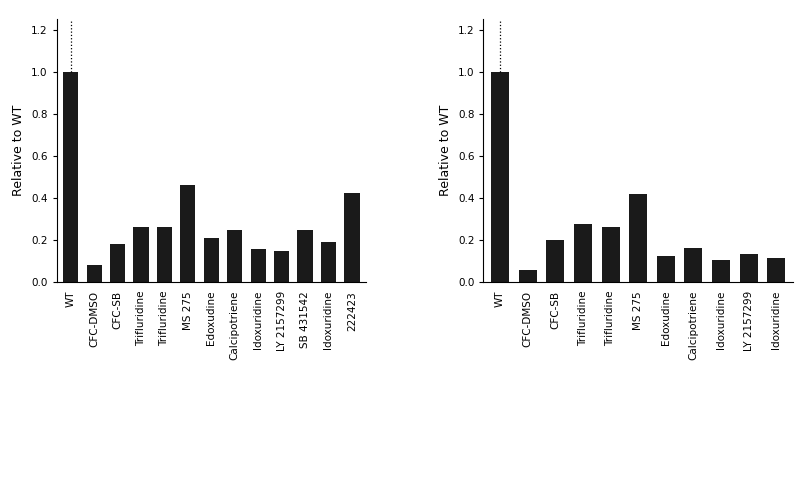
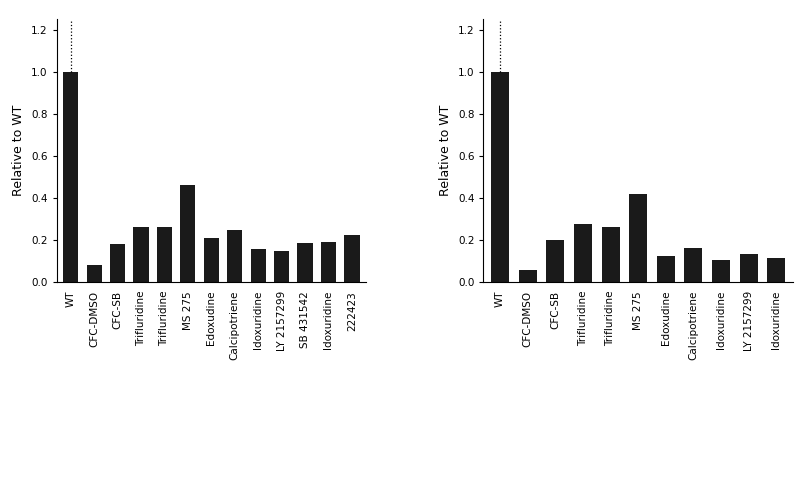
SB 431542: 0.245 -> 0.185
222423: 0.425 -> 0.225
